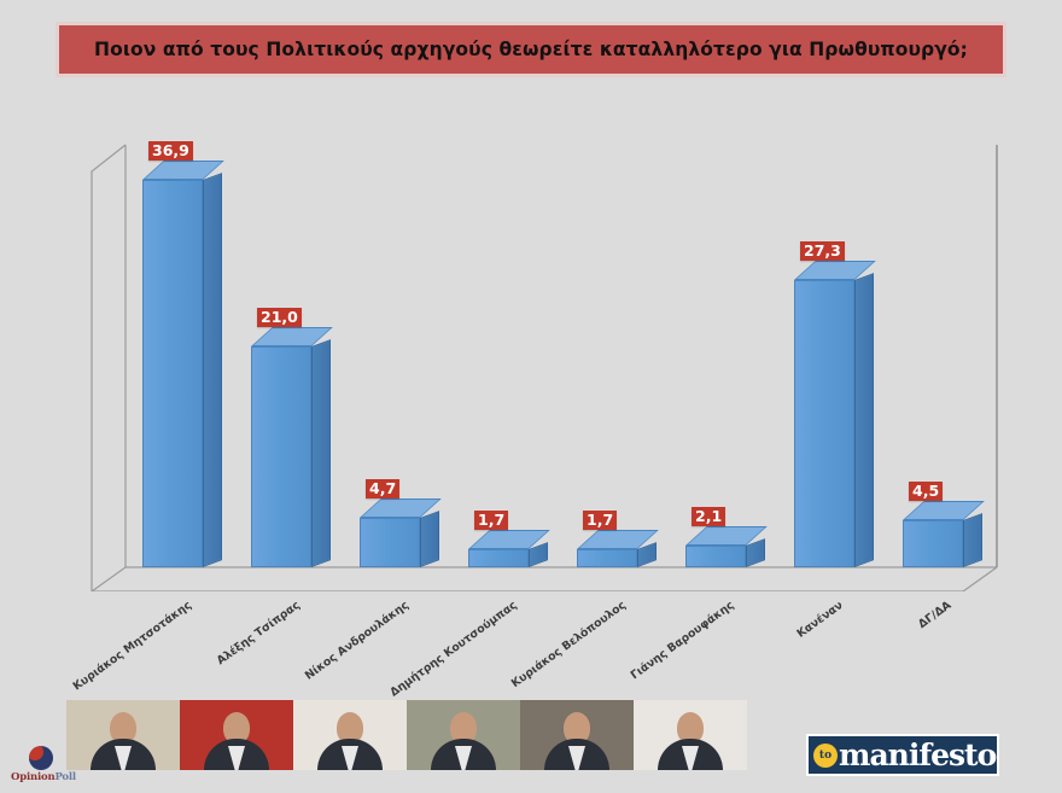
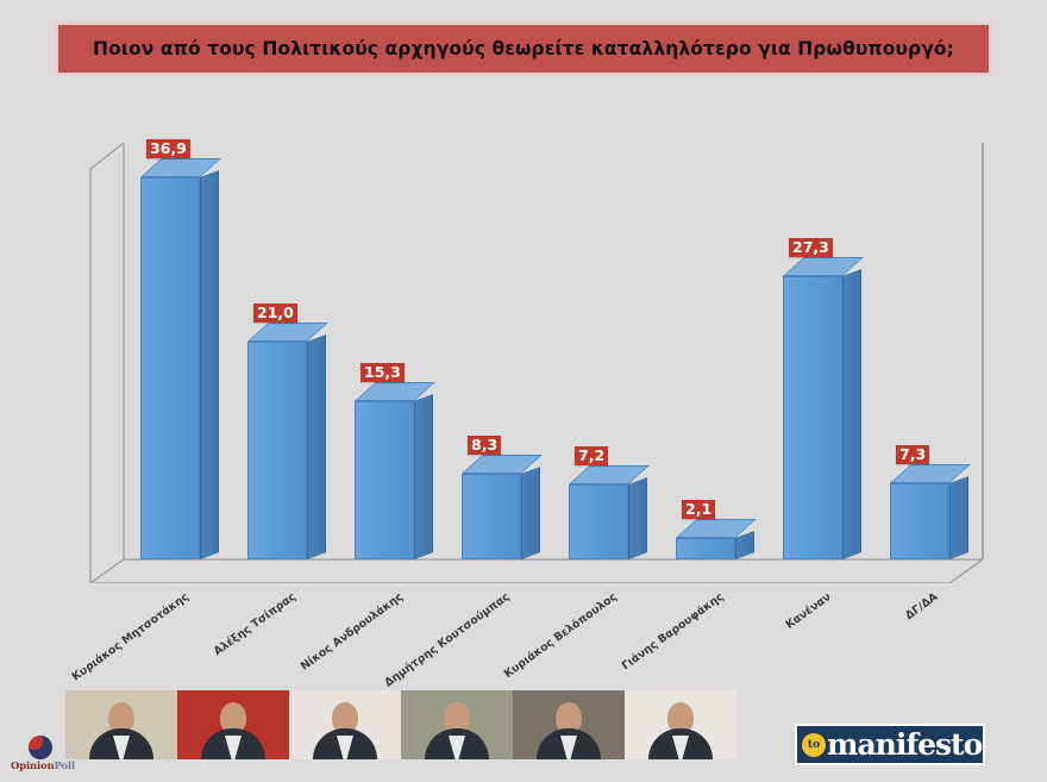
Νίκος Ανδρουλάκης: 4,7 -> 15,3
Δημήτρης Κουτσούμπας: 1,7 -> 8,3
Κυριάκος Βελόπουλος: 1,7 -> 7,2
ΔΓ/ΔΑ: 4,5 -> 7,3
